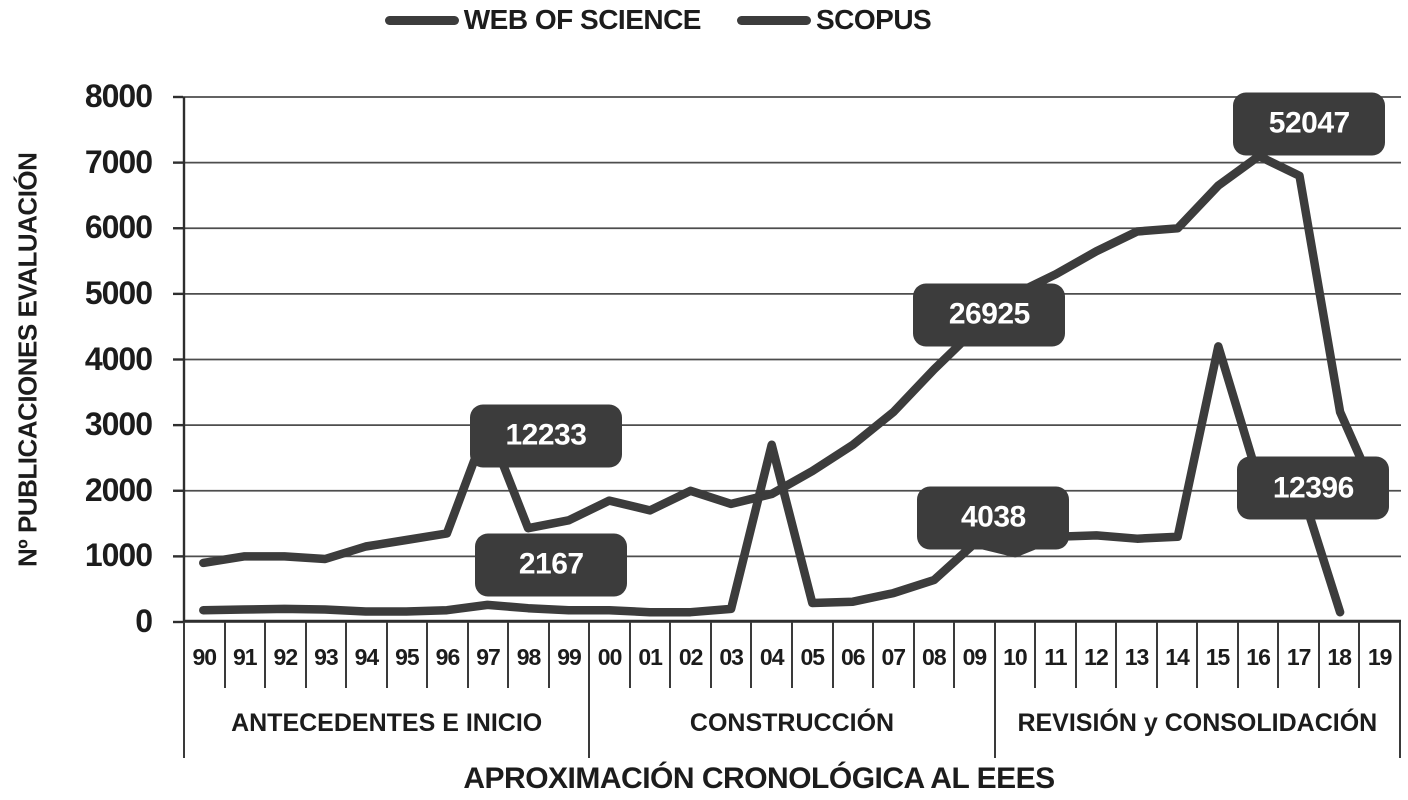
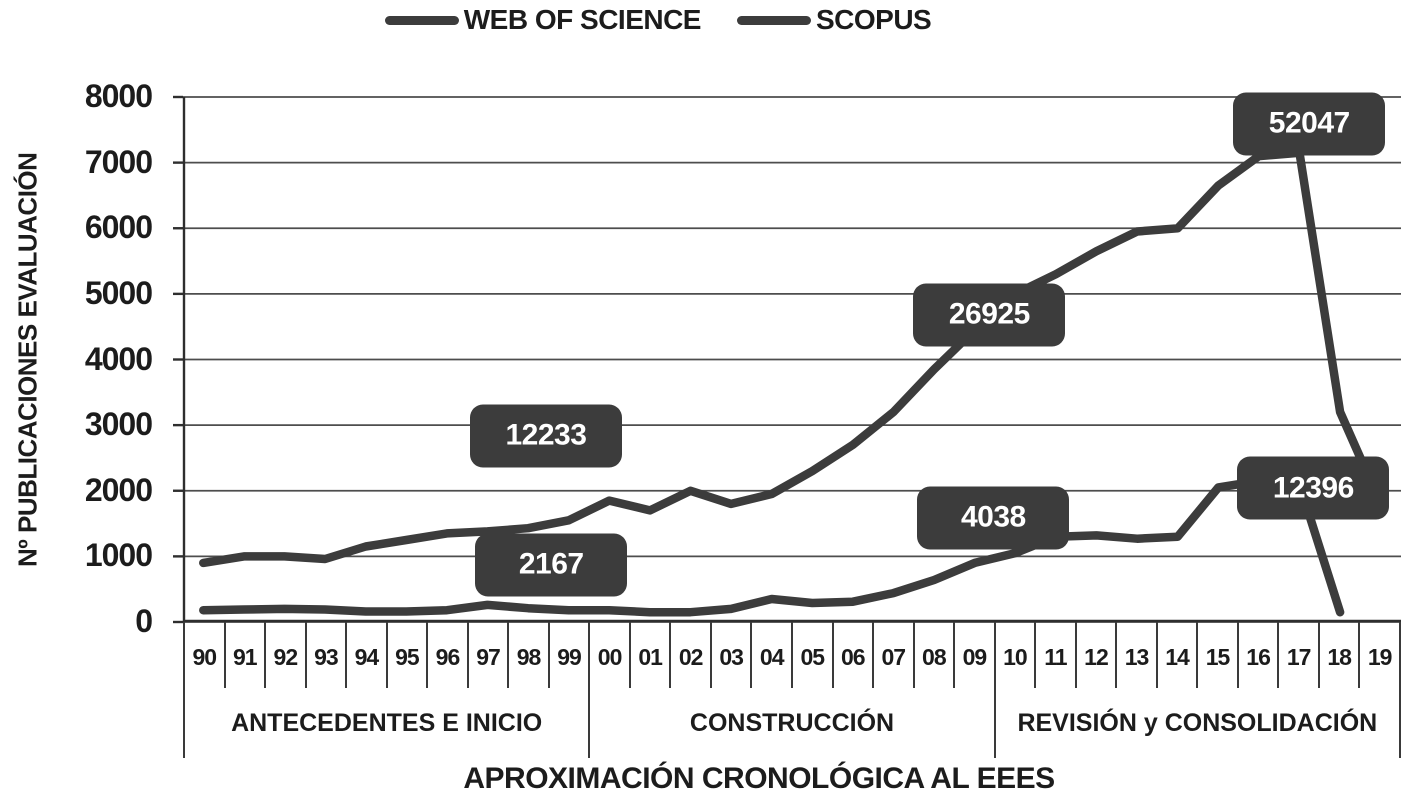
WEB OF SCIENCE/97: 3000 -> 1400
SCOPUS/04: 2700 -> 400
SCOPUS/09: 1200 -> 900
SCOPUS/15: 4200 -> 2000
WEB OF SCIENCE/17: 6800 -> 7200
